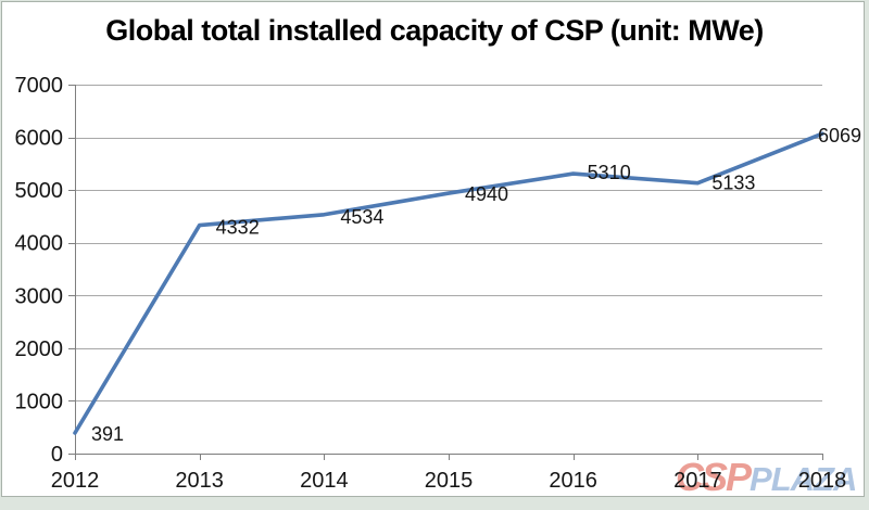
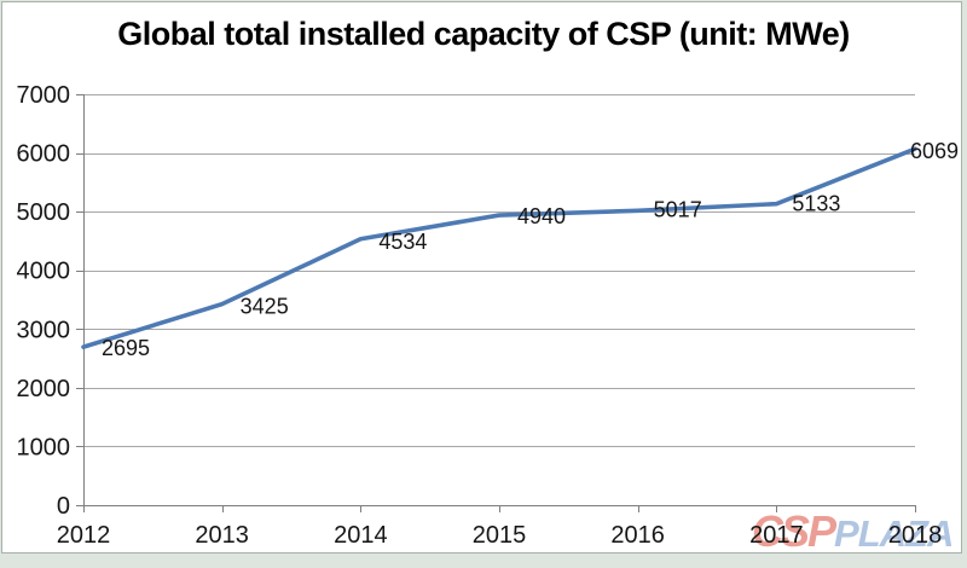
2012: 391 -> 2695
2013: 4332 -> 3425
2016: 5310 -> 5017
